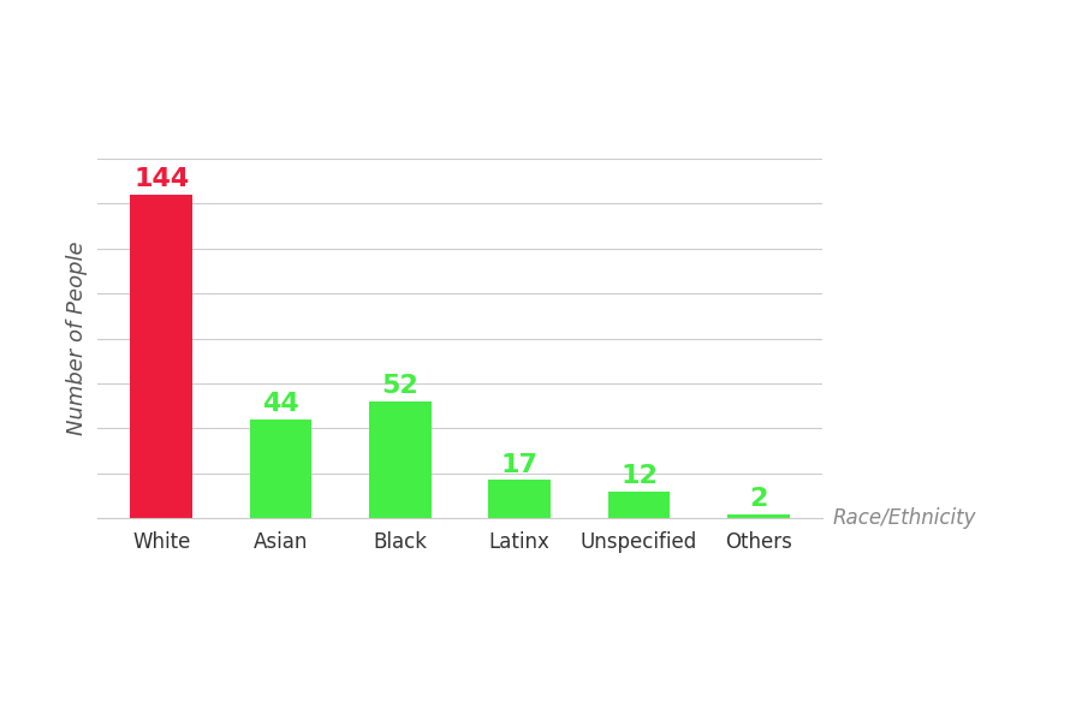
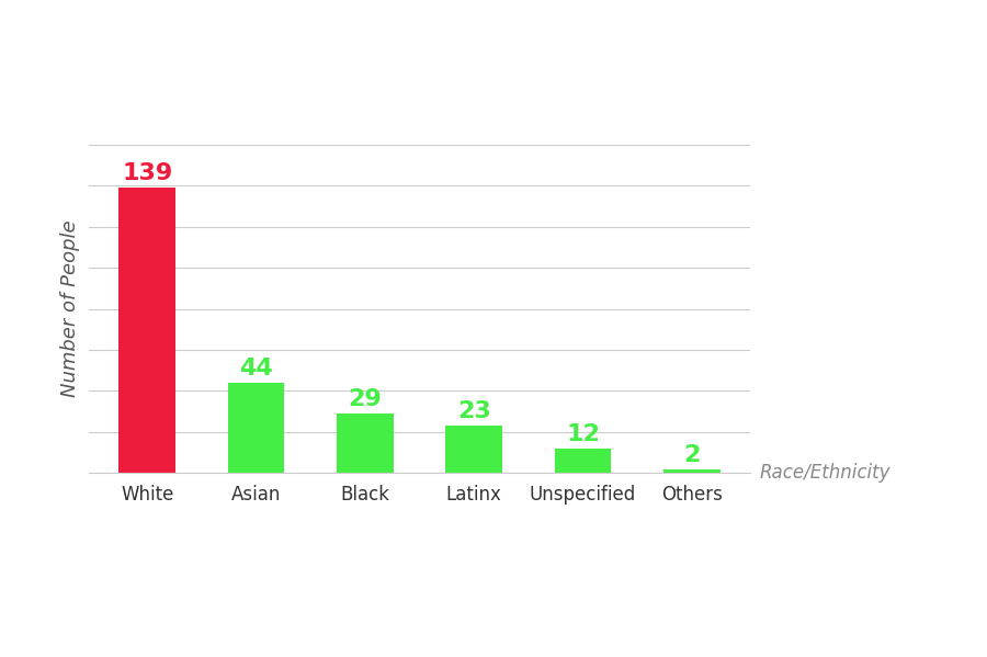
White: 144 -> 139
Black: 52 -> 29
Latinx: 17 -> 23
